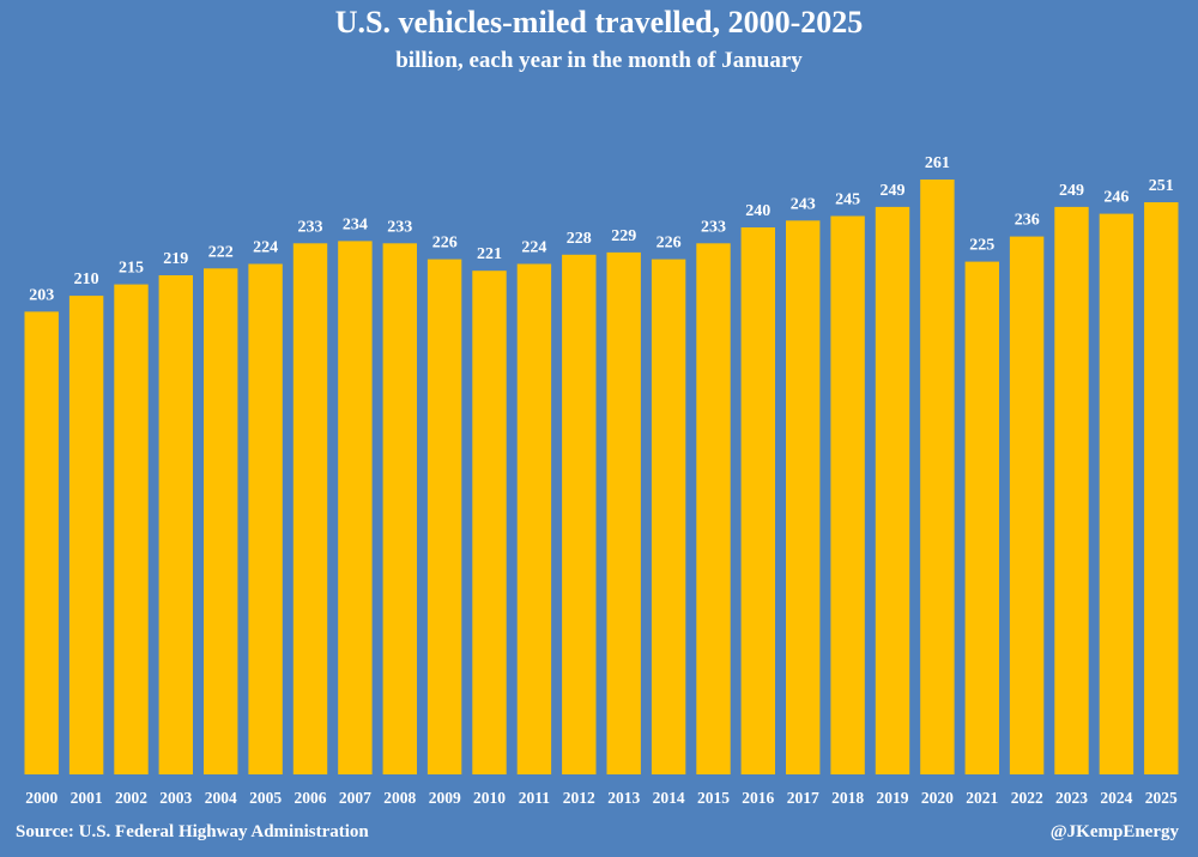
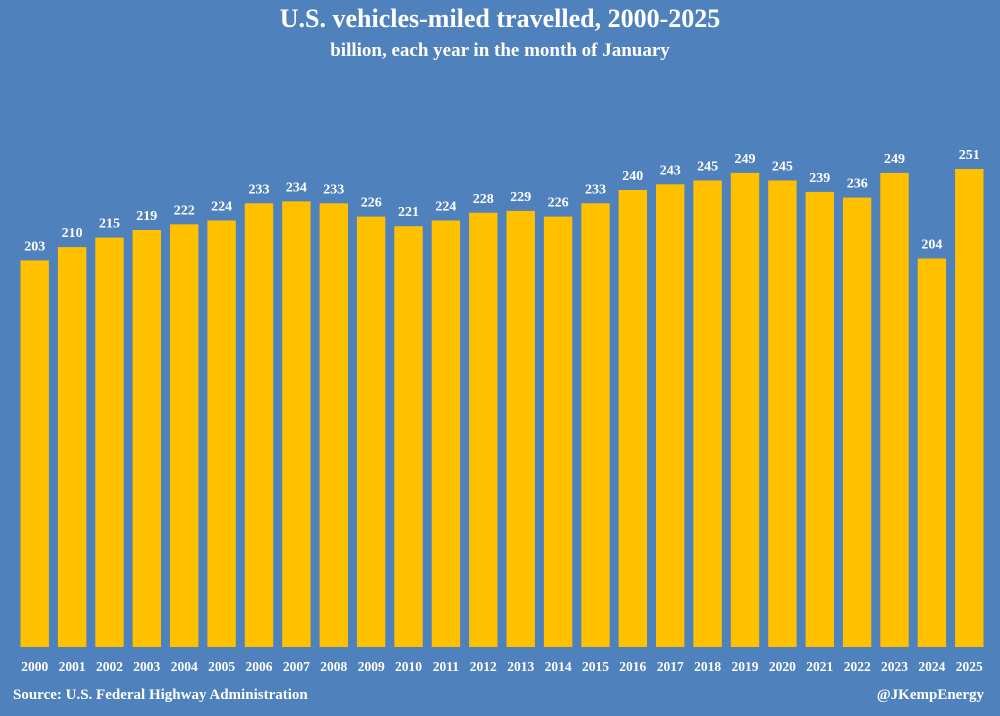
2020: 261 -> 245
2021: 225 -> 239
2024: 246 -> 204
